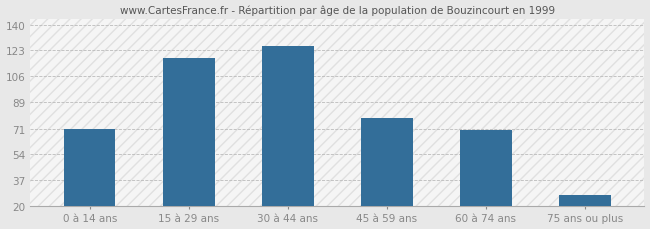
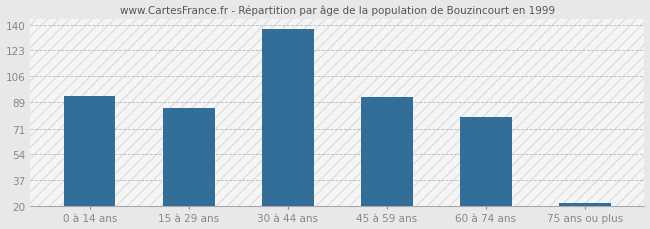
0 à 14 ans: 71 -> 93
15 à 29 ans: 118 -> 85
30 à 44 ans: 126 -> 137
45 à 59 ans: 78 -> 92
60 à 74 ans: 70 -> 79
75 ans ou plus: 27 -> 22
